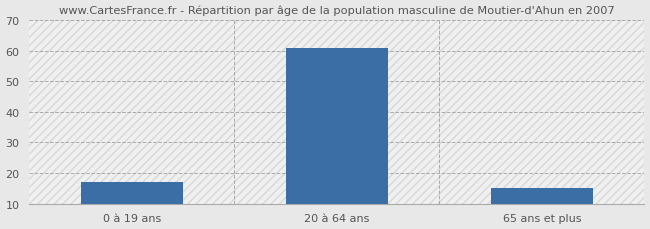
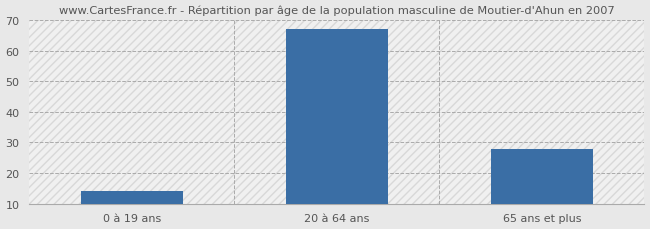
0 à 19 ans: 17 -> 14
20 à 64 ans: 61 -> 67
65 ans et plus: 15 -> 28
